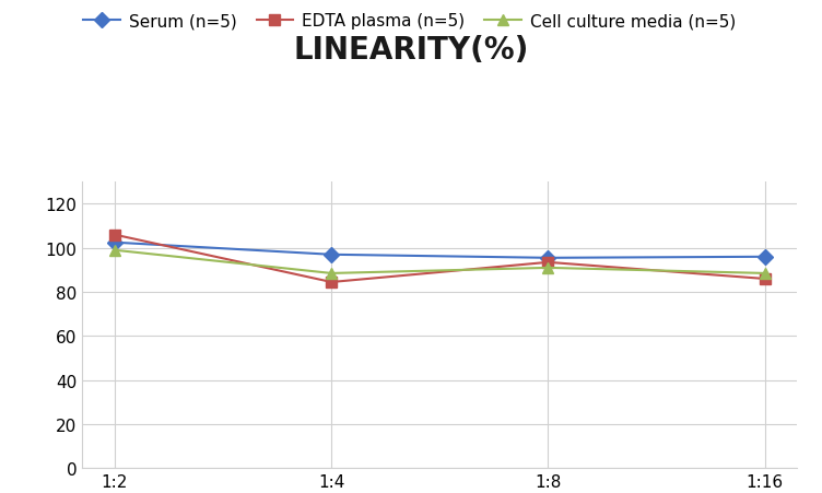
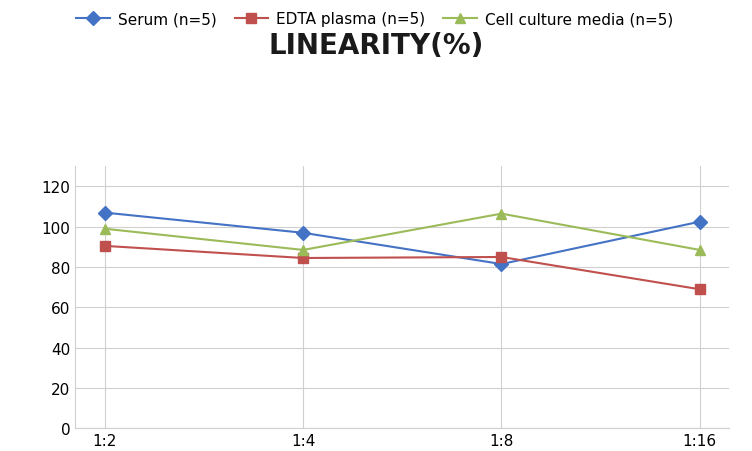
Serum (n=5)/1:2: 102.5 -> 107.0
EDTA plasma (n=5)/1:2: 106.0 -> 90.5
Serum (n=5)/1:8: 95.5 -> 81.5
EDTA plasma (n=5)/1:8: 93.5 -> 85.0
Cell culture media (n=5)/1:8: 91.0 -> 106.5
Serum (n=5)/1:16: 96.0 -> 102.5
EDTA plasma (n=5)/1:16: 86.0 -> 69.0
